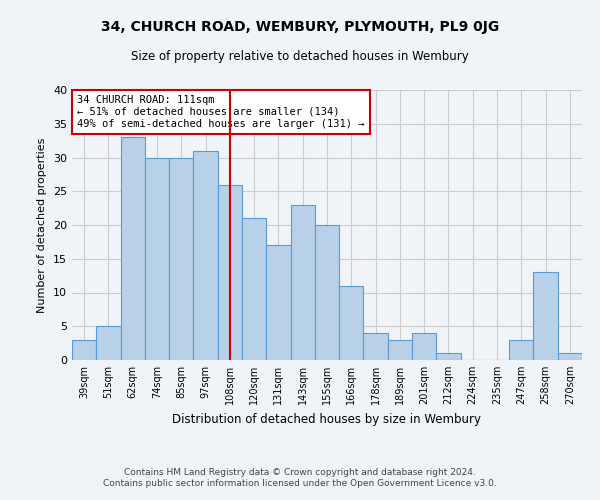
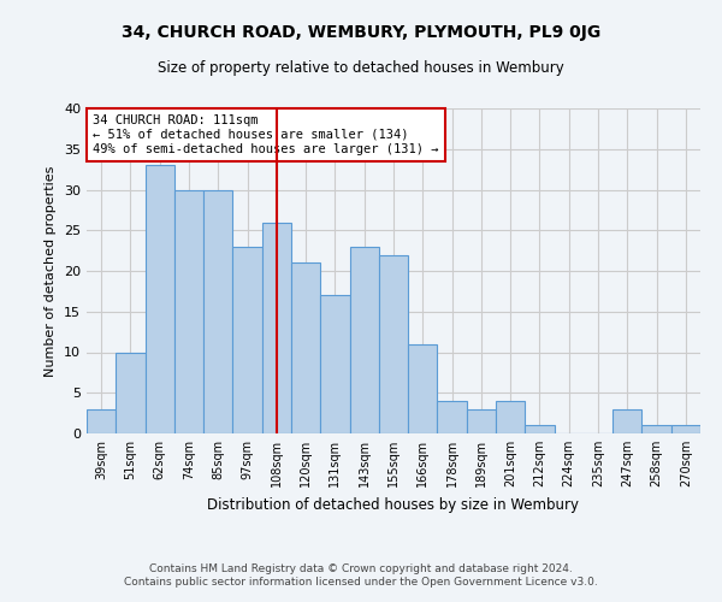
51sqm: 5 -> 10
97sqm: 31 -> 23
155sqm: 20 -> 22
258sqm: 13 -> 1
